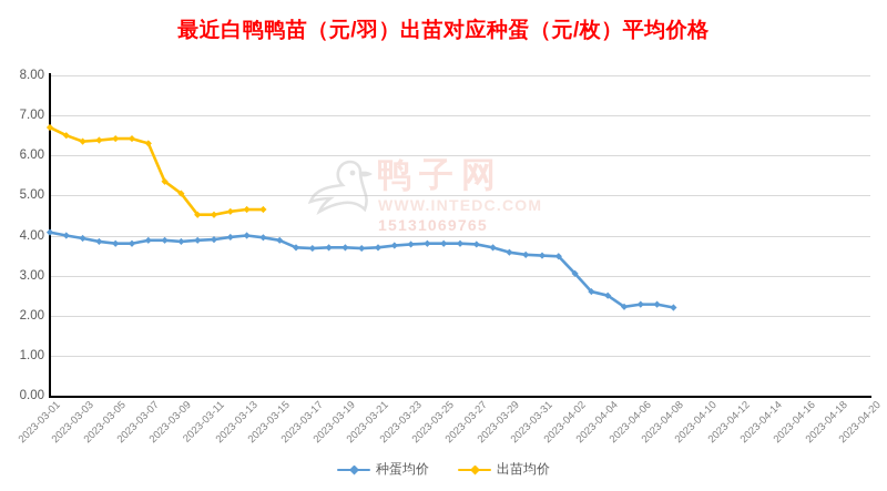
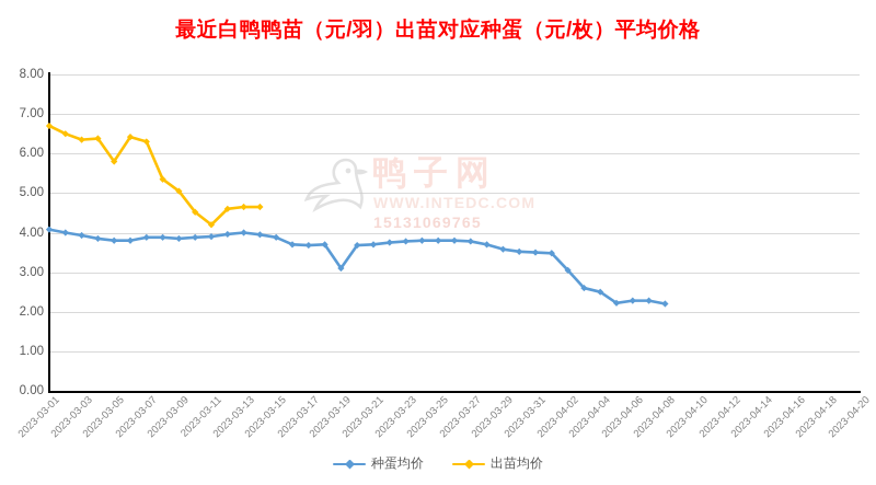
出苗均价/2023-03-05: 6.4 -> 5.8
出苗均价/2023-03-11: 4.5 -> 4.2
种蛋均价/2023-03-19: 3.7 -> 3.1
